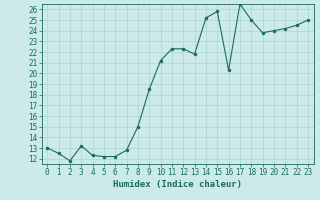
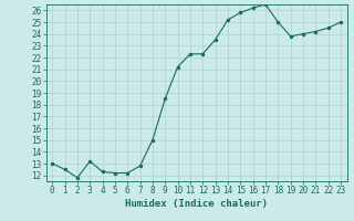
13: 21.8 -> 23.5
16: 20.3 -> 26.2
